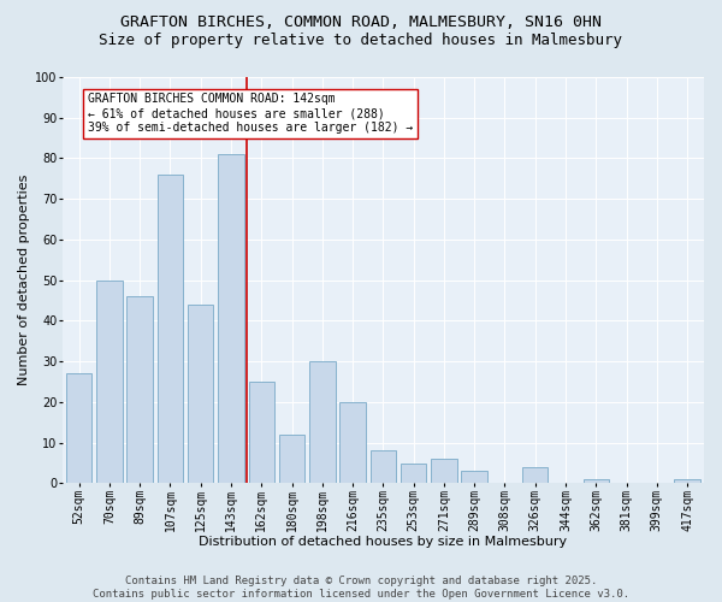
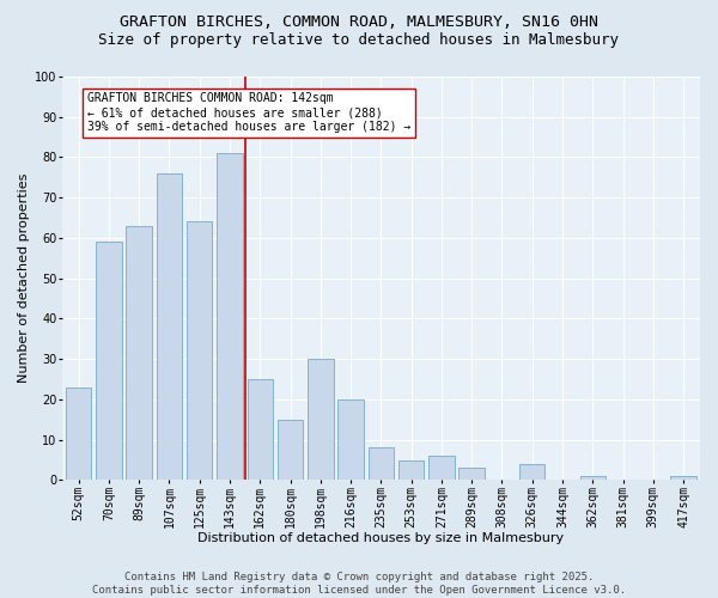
52sqm: 27 -> 23
70sqm: 50 -> 59
89sqm: 46 -> 63
125sqm: 44 -> 64
180sqm: 12 -> 15
